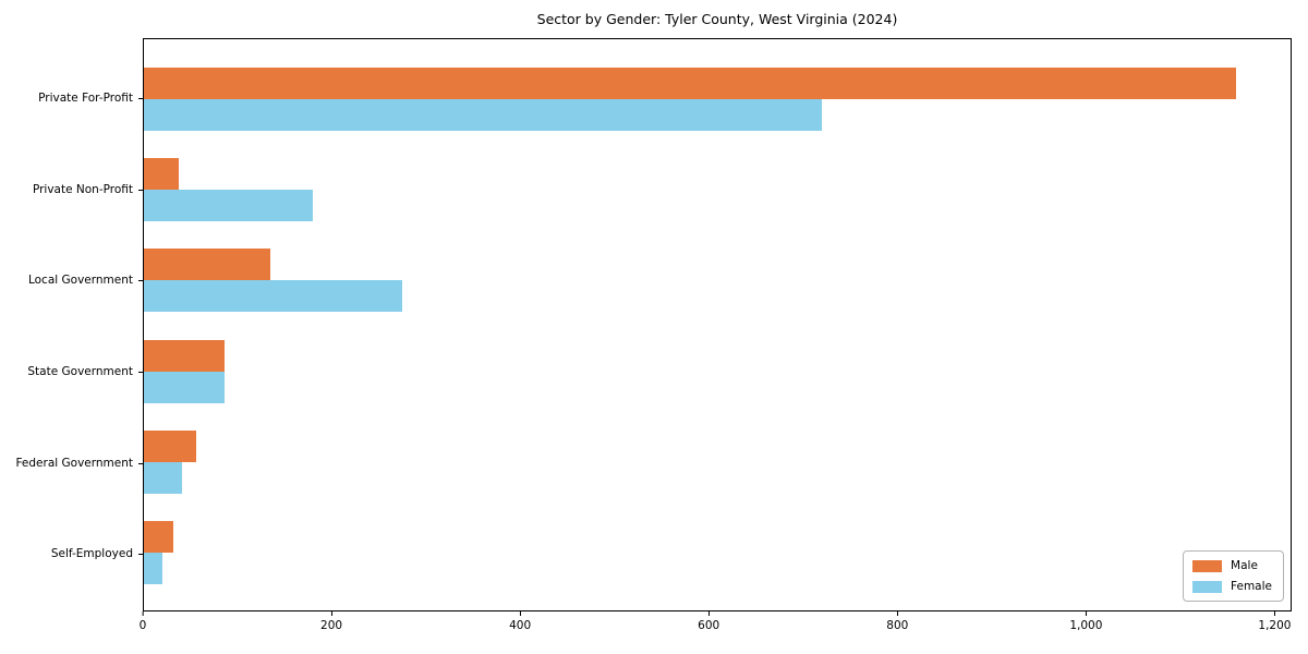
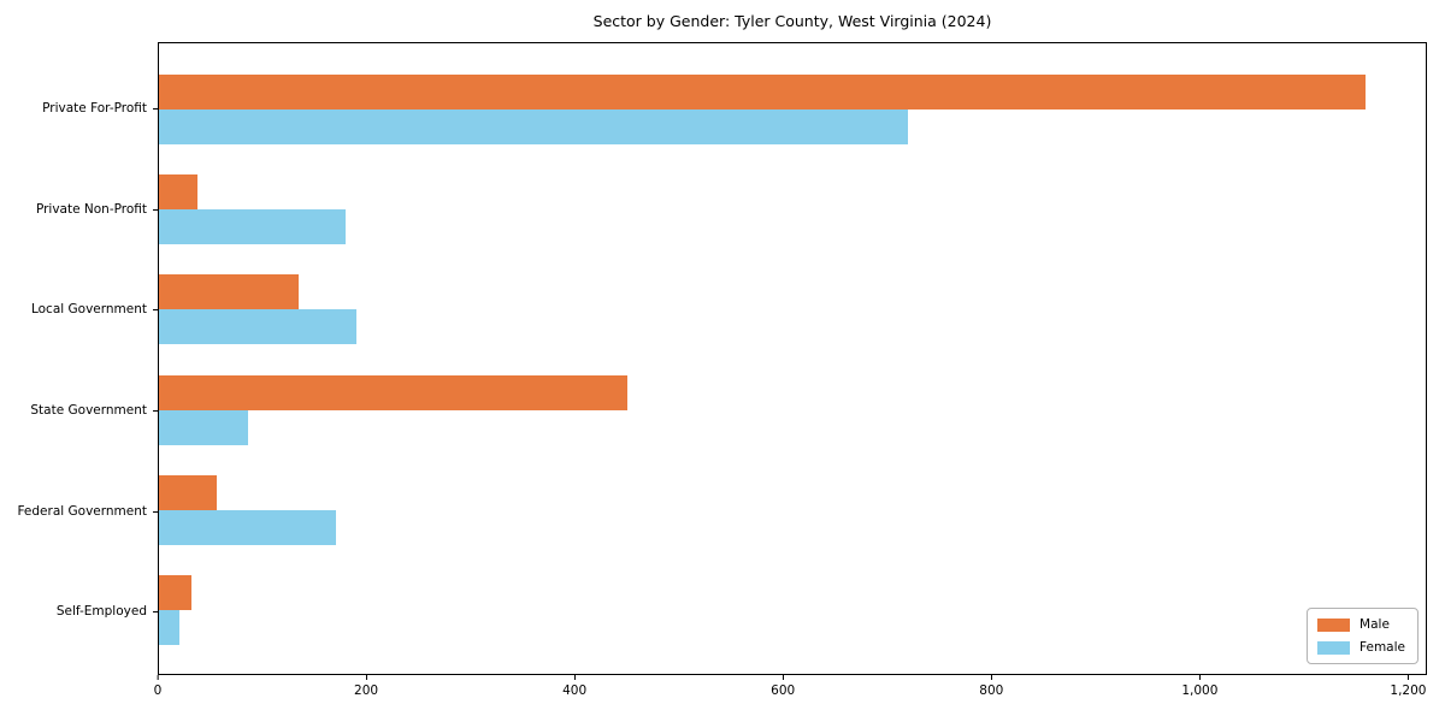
Female/Local Government: 270 -> 190
Male/State Government: 90 -> 450
Female/Federal Government: 40 -> 170
